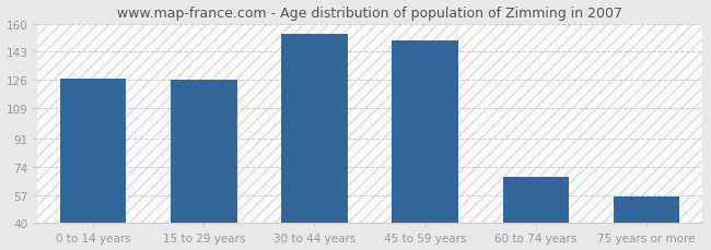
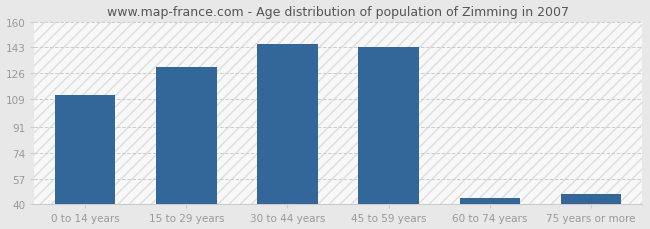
0 to 14 years: 127 -> 112
15 to 29 years: 126 -> 130
30 to 44 years: 154 -> 145
45 to 59 years: 150 -> 143
60 to 74 years: 68 -> 44
75 years or more: 56 -> 47
